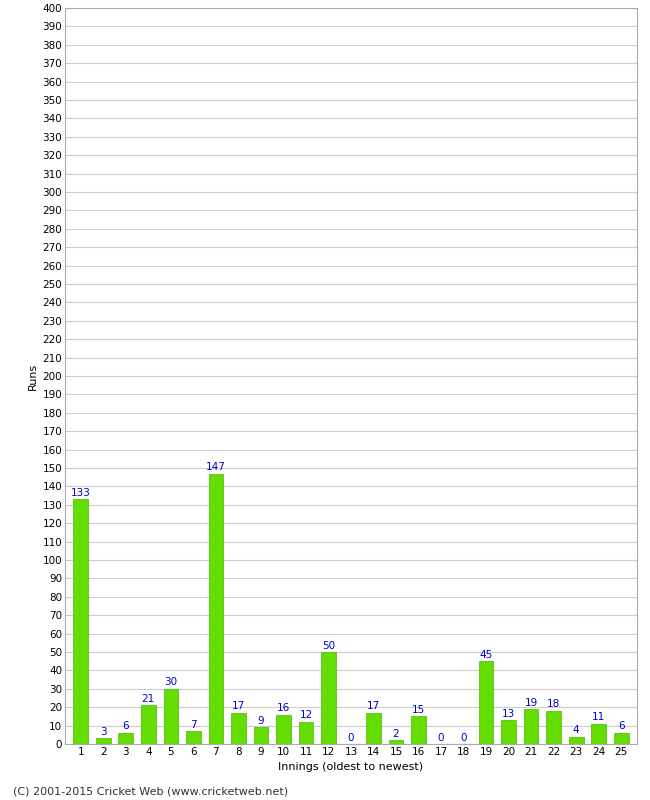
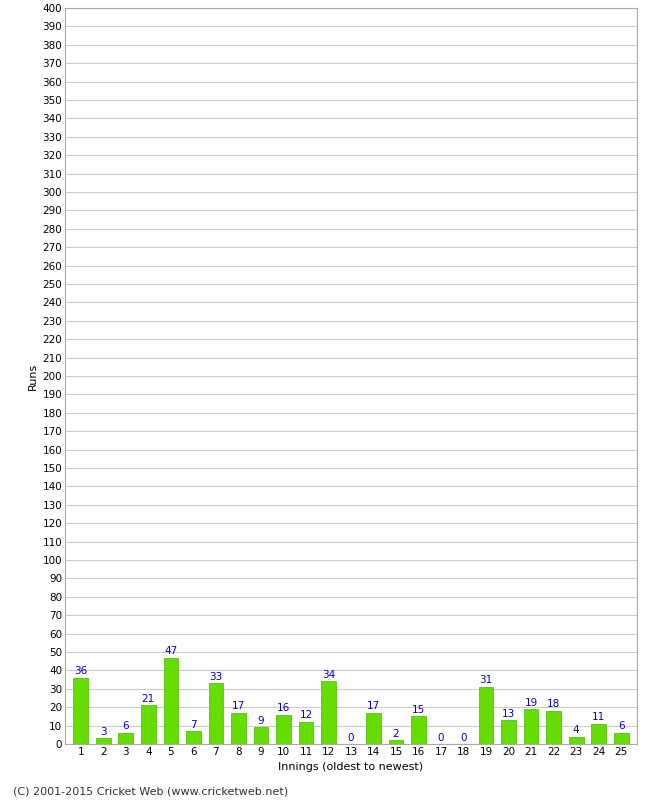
1: 133 -> 36
5: 30 -> 47
7: 147 -> 33
12: 50 -> 34
19: 45 -> 31
